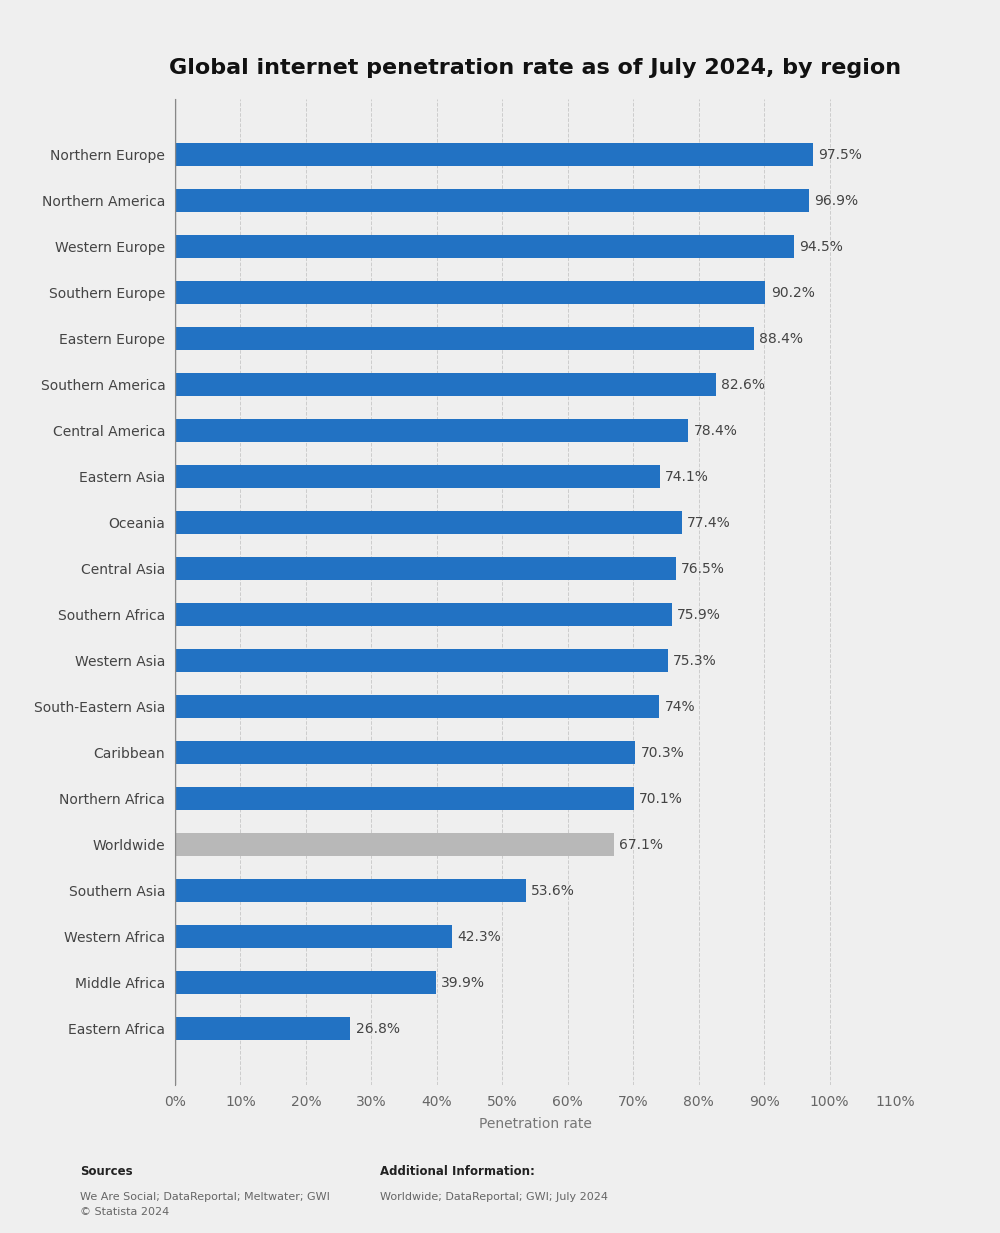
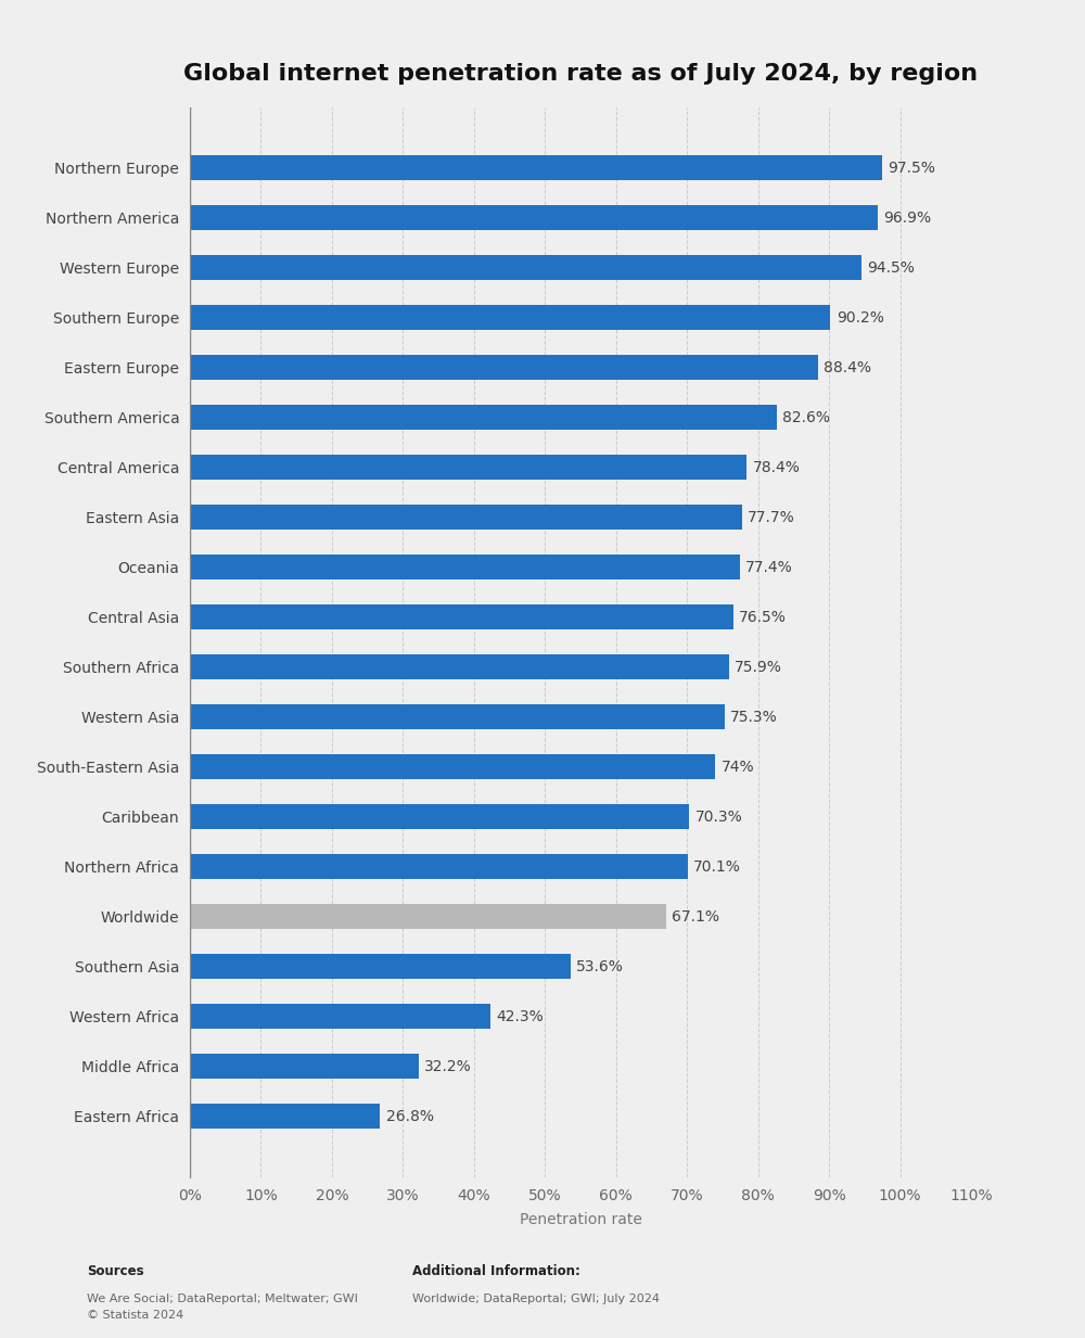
Eastern Asia: 74.1% -> 77.7%
Middle Africa: 39.9% -> 32.2%
